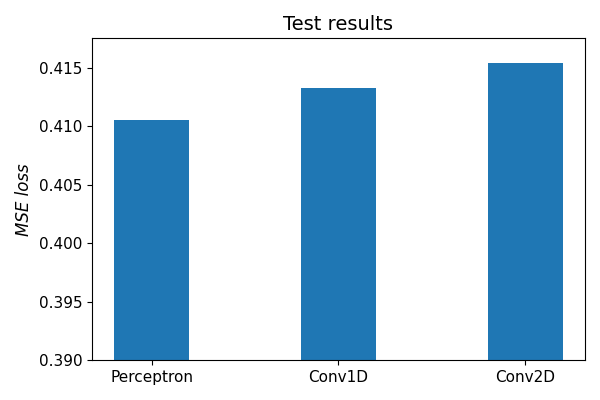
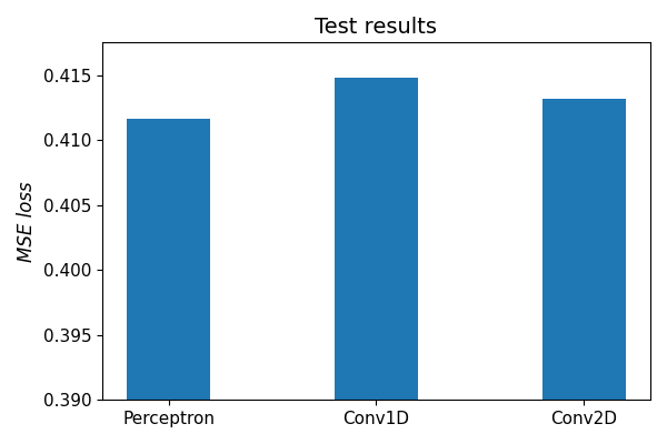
Perceptron: 0.4105 -> 0.4116
Conv1D: 0.4133 -> 0.4148
Conv2D: 0.4154 -> 0.4132
